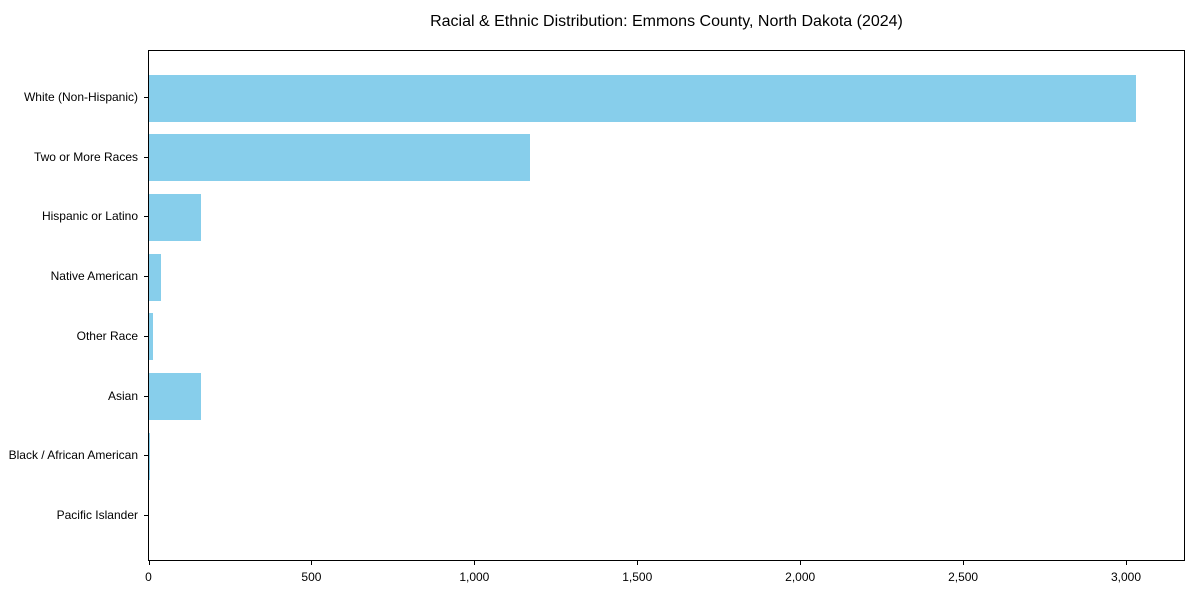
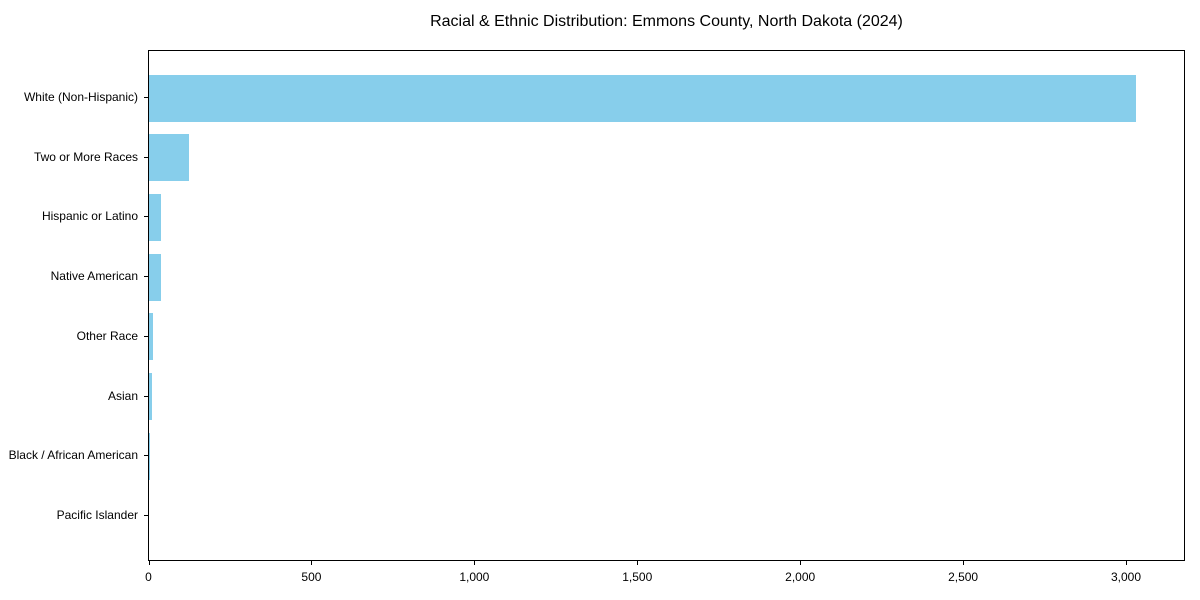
Two or More Races: 1170 -> 120
Hispanic or Latino: 160 -> 40
Asian: 160 -> 10
